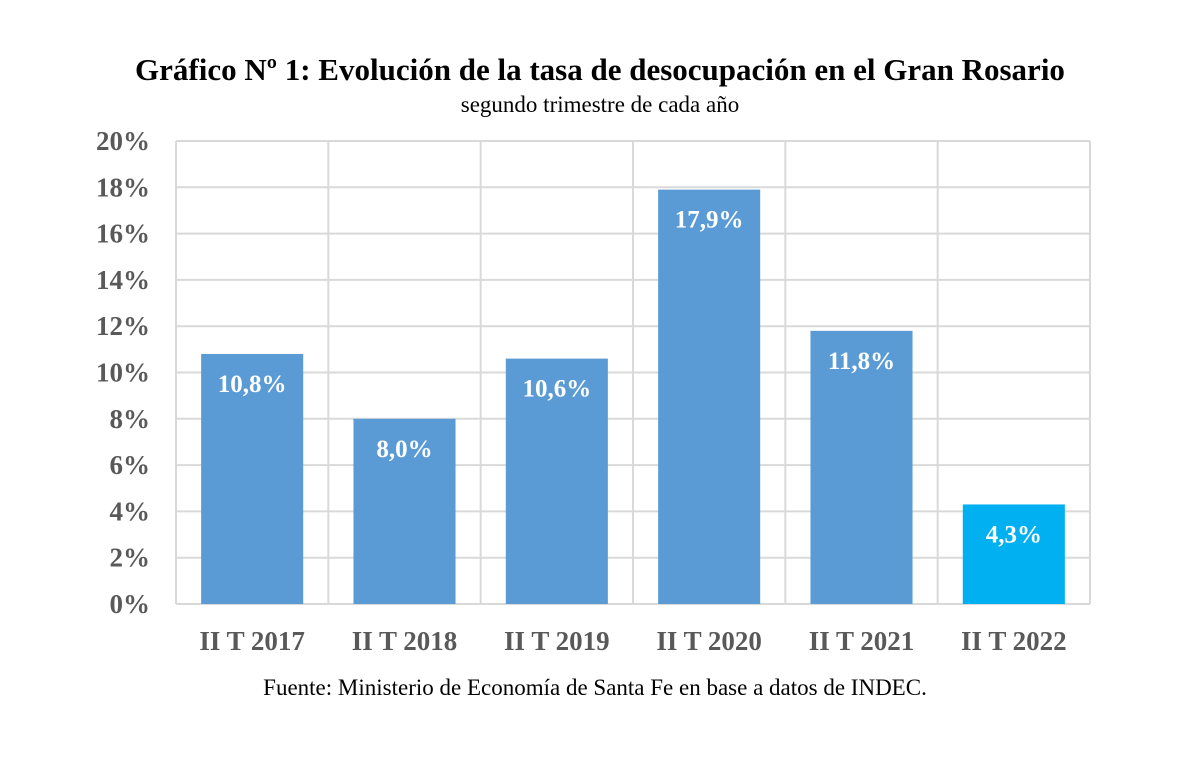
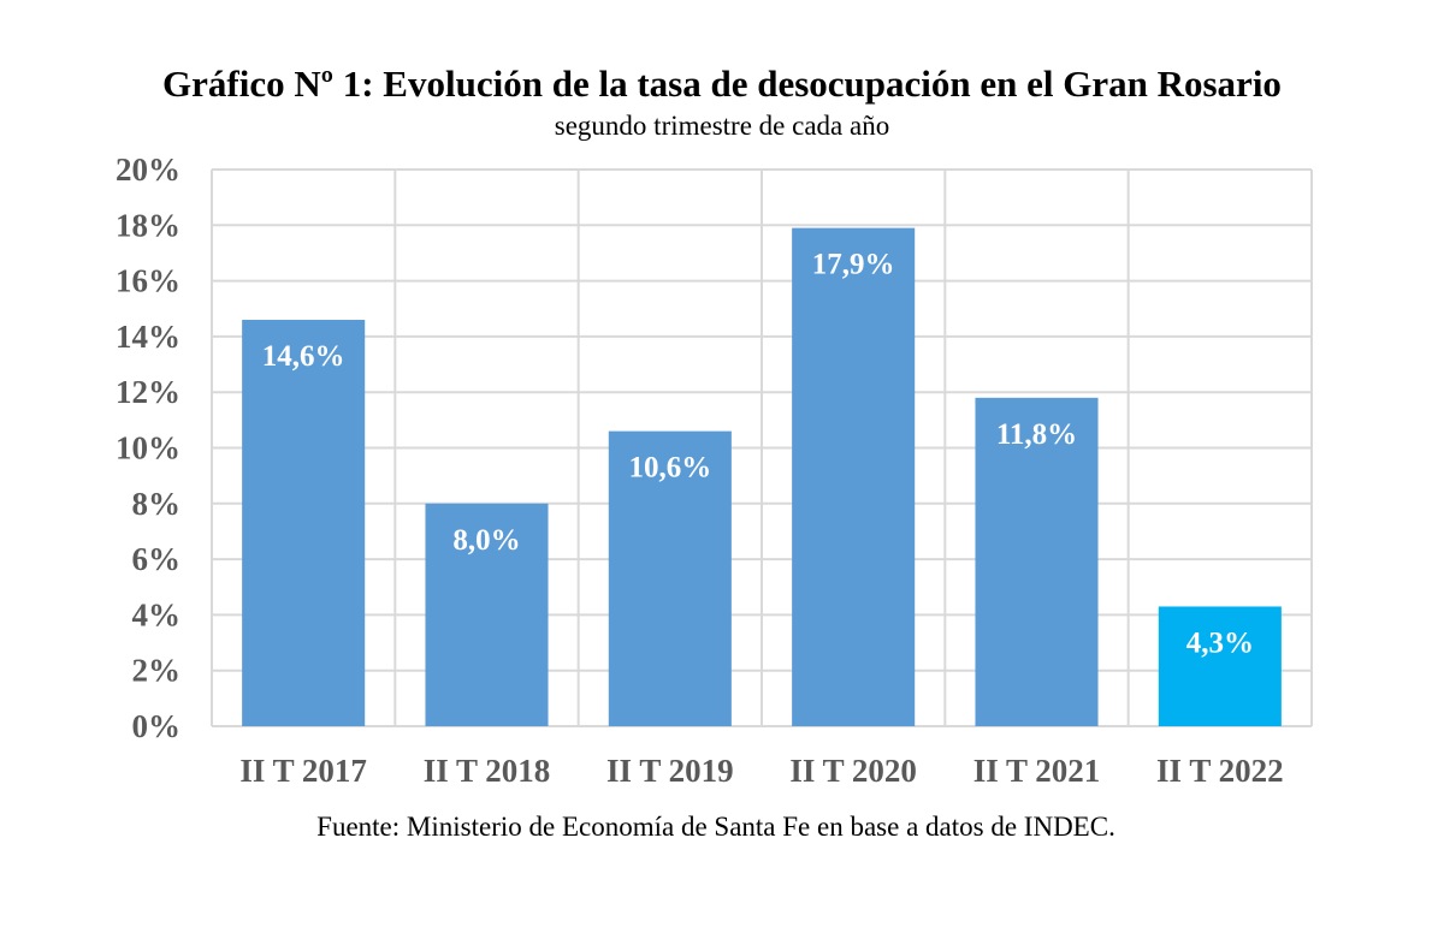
II T 2017: 10,8% -> 14,6%
